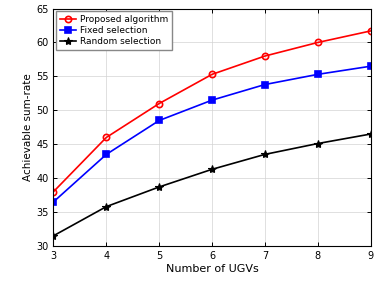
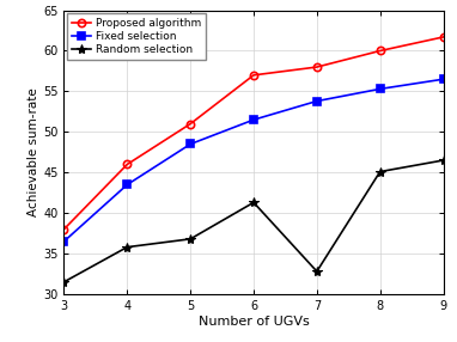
Random selection/5: 38.7 -> 36.8
Proposed algorithm/6: 55.3 -> 57.0
Random selection/7: 43.5 -> 32.8
